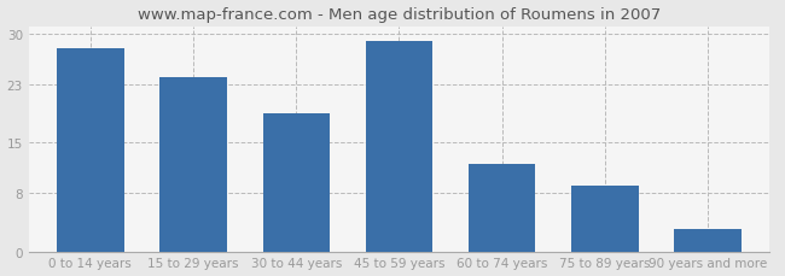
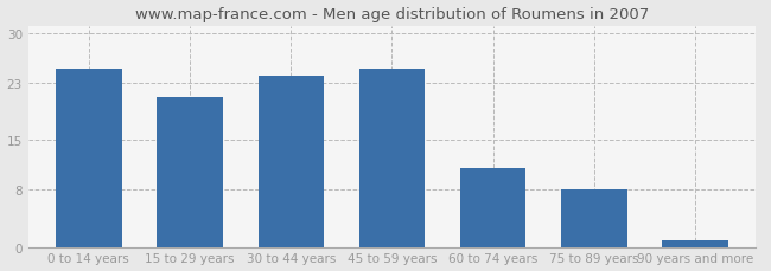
0 to 14 years: 28 -> 25
15 to 29 years: 24 -> 21
30 to 44 years: 19 -> 24
45 to 59 years: 29 -> 25
60 to 74 years: 12 -> 11
75 to 89 years: 9 -> 8
90 years and more: 3 -> 1
